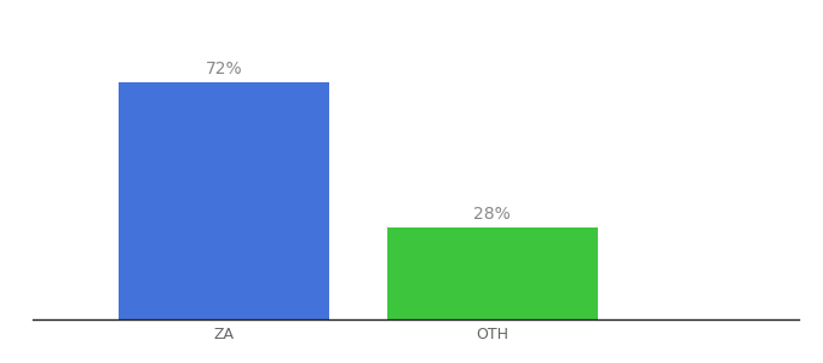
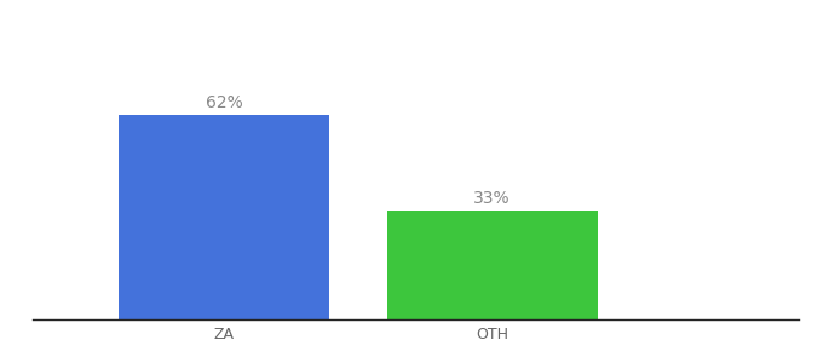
ZA: 72% -> 62%
OTH: 28% -> 33%
